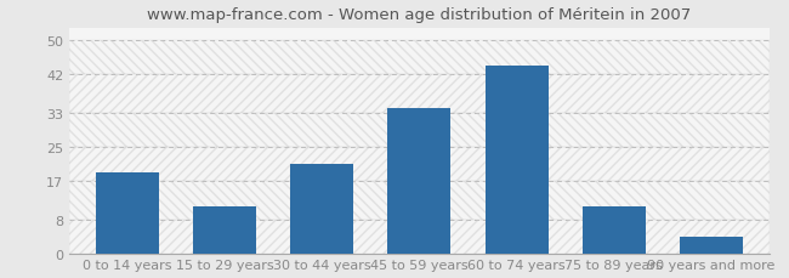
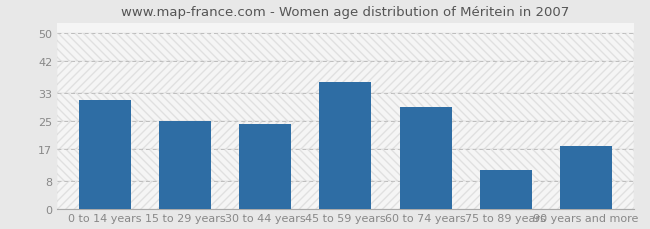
0 to 14 years: 19 -> 31
15 to 29 years: 11 -> 25
30 to 44 years: 21 -> 24
45 to 59 years: 34 -> 36
60 to 74 years: 44 -> 29
90 years and more: 4 -> 18
